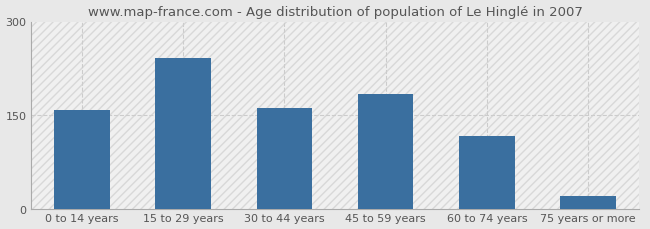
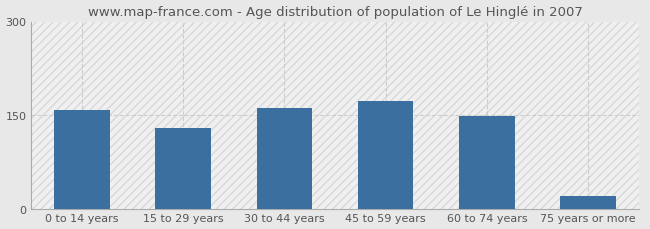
15 to 29 years: 242 -> 130
45 to 59 years: 184 -> 172
60 to 74 years: 116 -> 148
